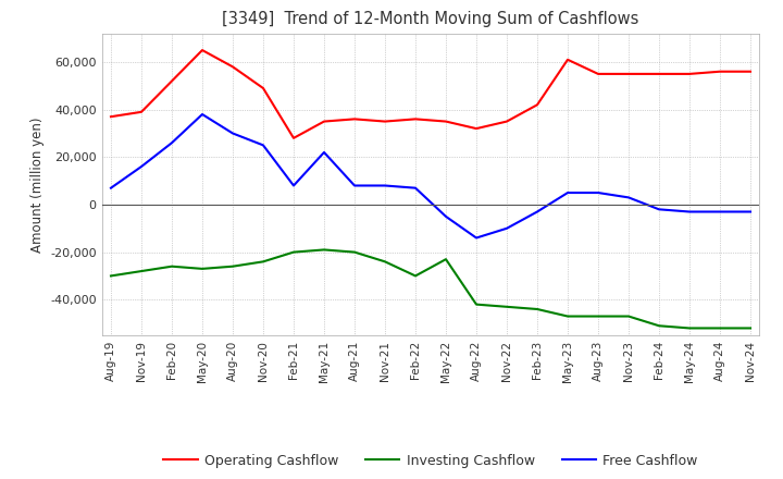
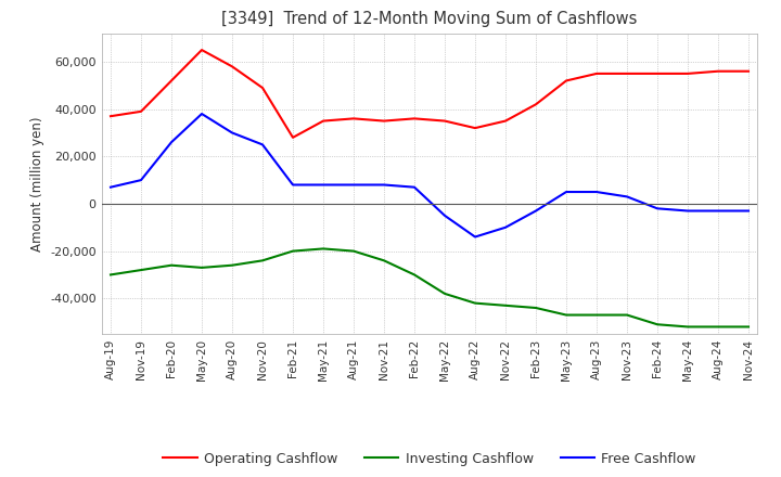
Free Cashflow/Nov-19: 16,000 -> 10,000
Free Cashflow/May-21: 22,000 -> 8,000
Investing Cashflow/May-22: -23,000 -> -38,000
Operating Cashflow/May-23: 61,000 -> 52,000
